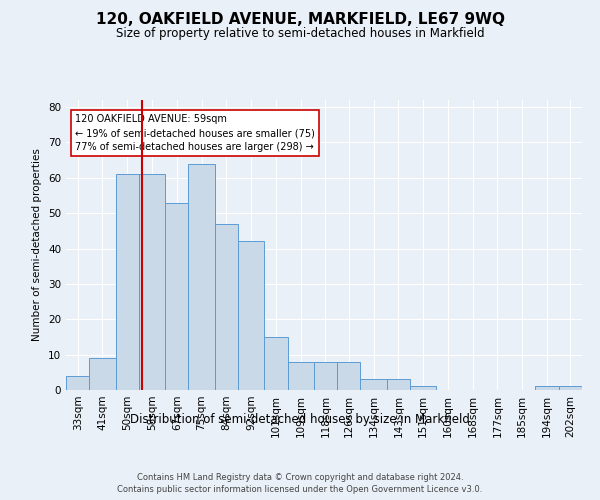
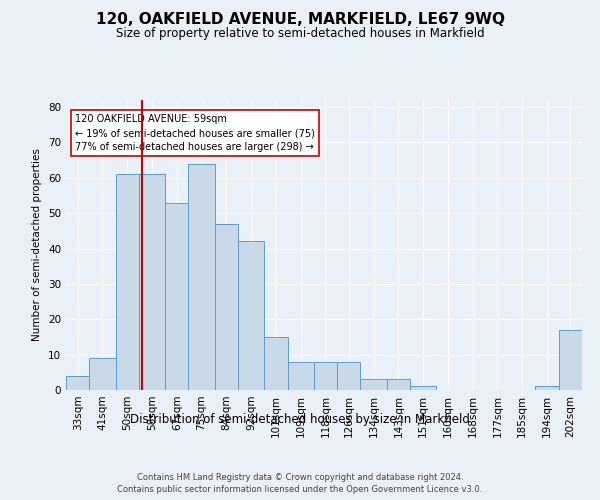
202sqm: 1 -> 17
